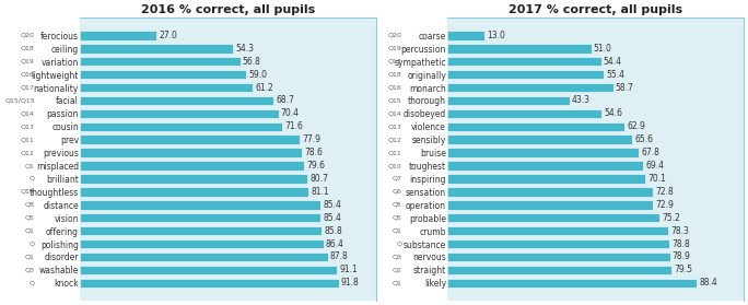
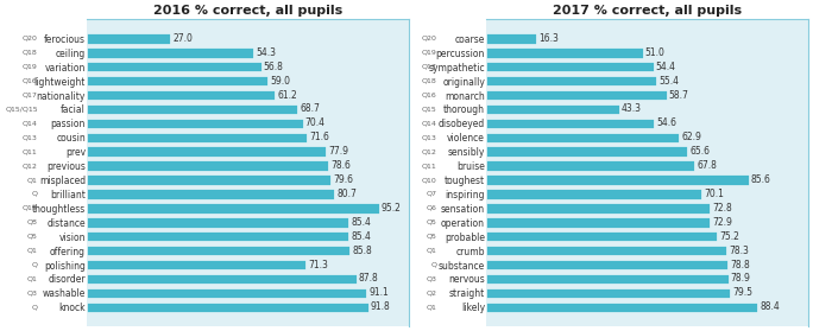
2016 % correct, all pupils/thoughtless: 81.1 -> 95.2
2016 % correct, all pupils/polishing: 86.4 -> 71.3
2017 % correct, all pupils/coarse: 13.0 -> 16.3
2017 % correct, all pupils/toughest: 69.4 -> 85.6
